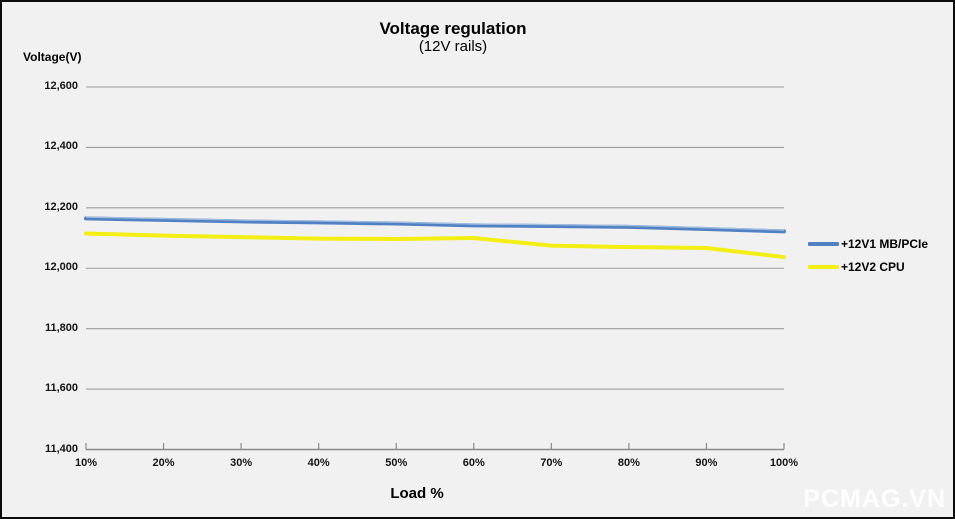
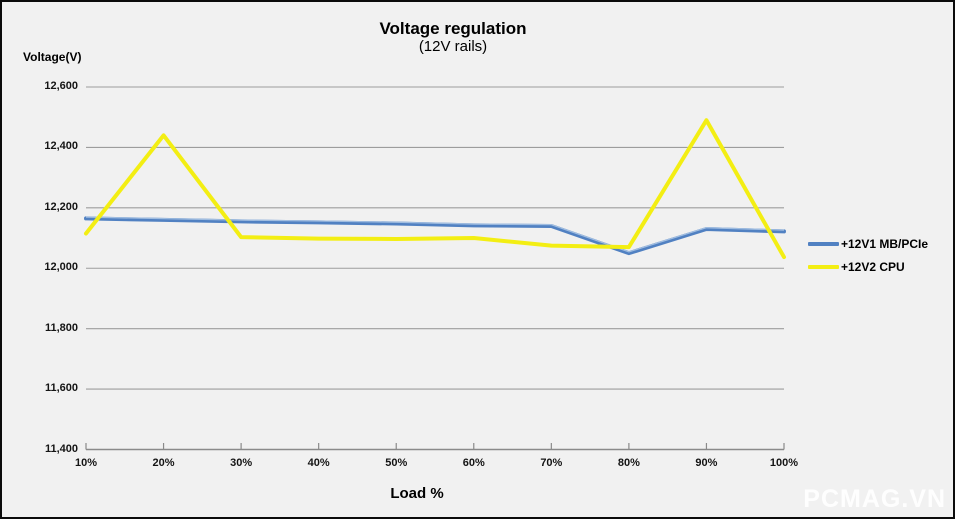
+12V2 CPU/20%: 12110 -> 12440
+12V1 MB/PCIe/80%: 12140 -> 12050
+12V2 CPU/90%: 12070 -> 12490
